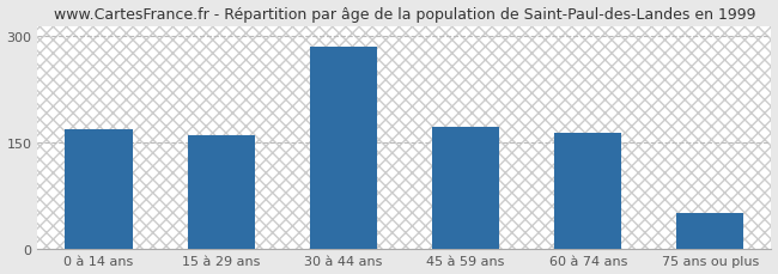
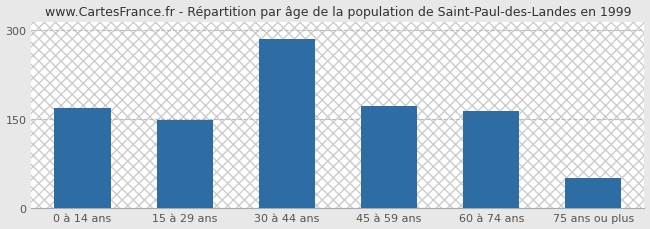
15 à 29 ans: 161 -> 148
